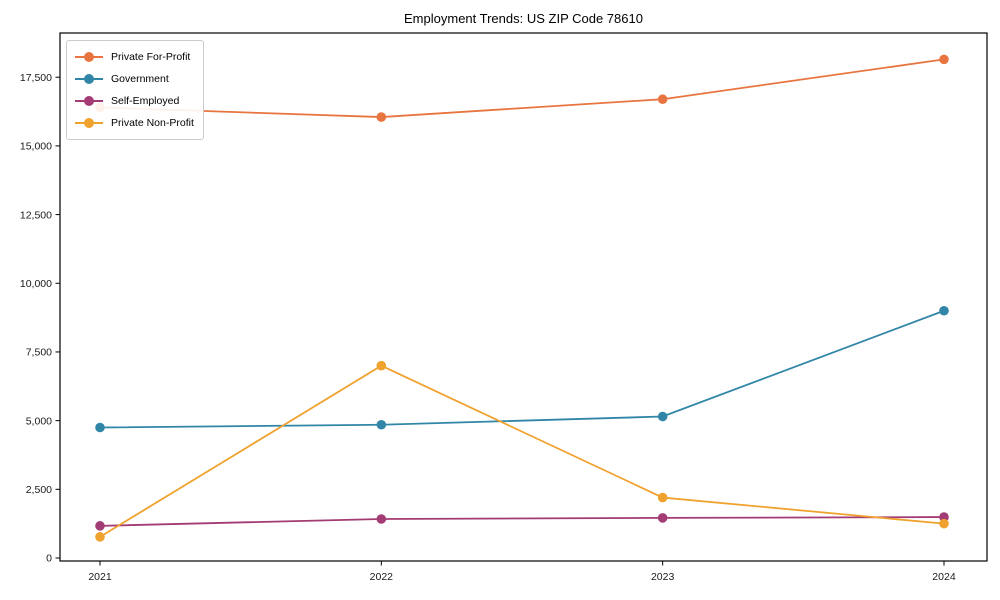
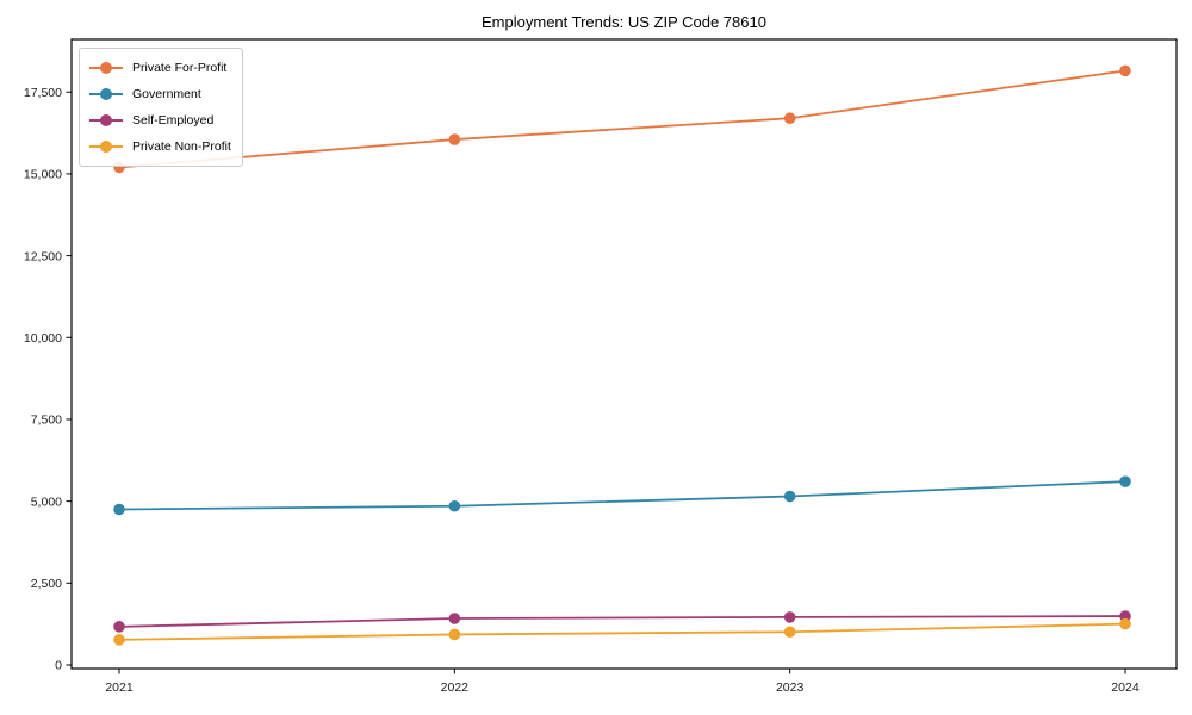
Private For-Profit/2021: 16400 -> 15200
Private Non-Profit/2022: 7000 -> 900
Private Non-Profit/2023: 2200 -> 1000
Government/2024: 9000 -> 5600
